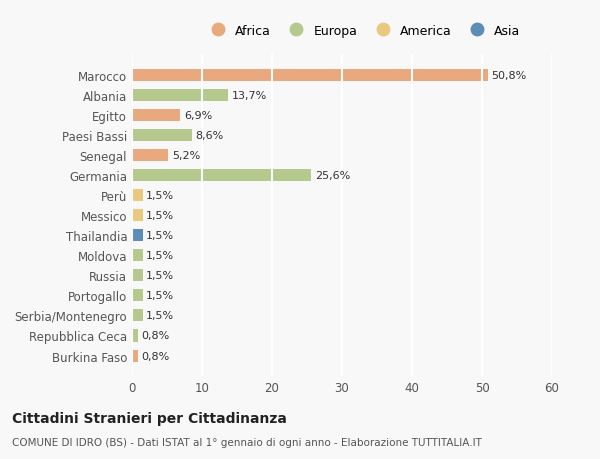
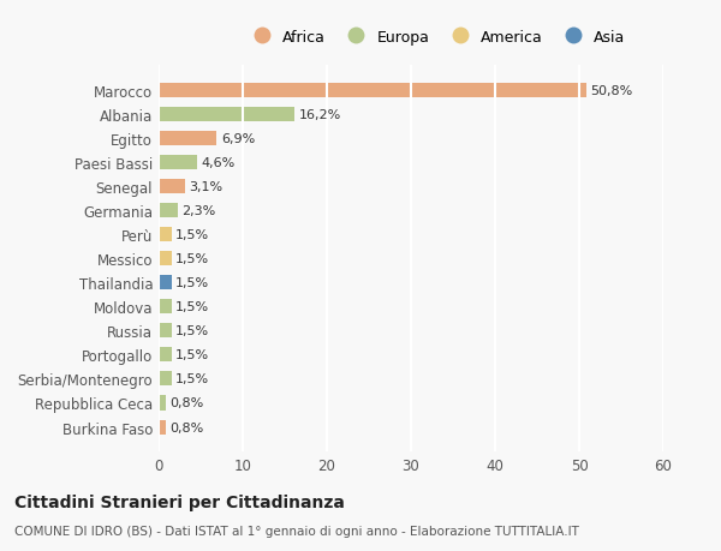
Albania: 13,7% -> 16,2%
Paesi Bassi: 8,6% -> 4,6%
Senegal: 5,2% -> 3,1%
Germania: 25,6% -> 2,3%
